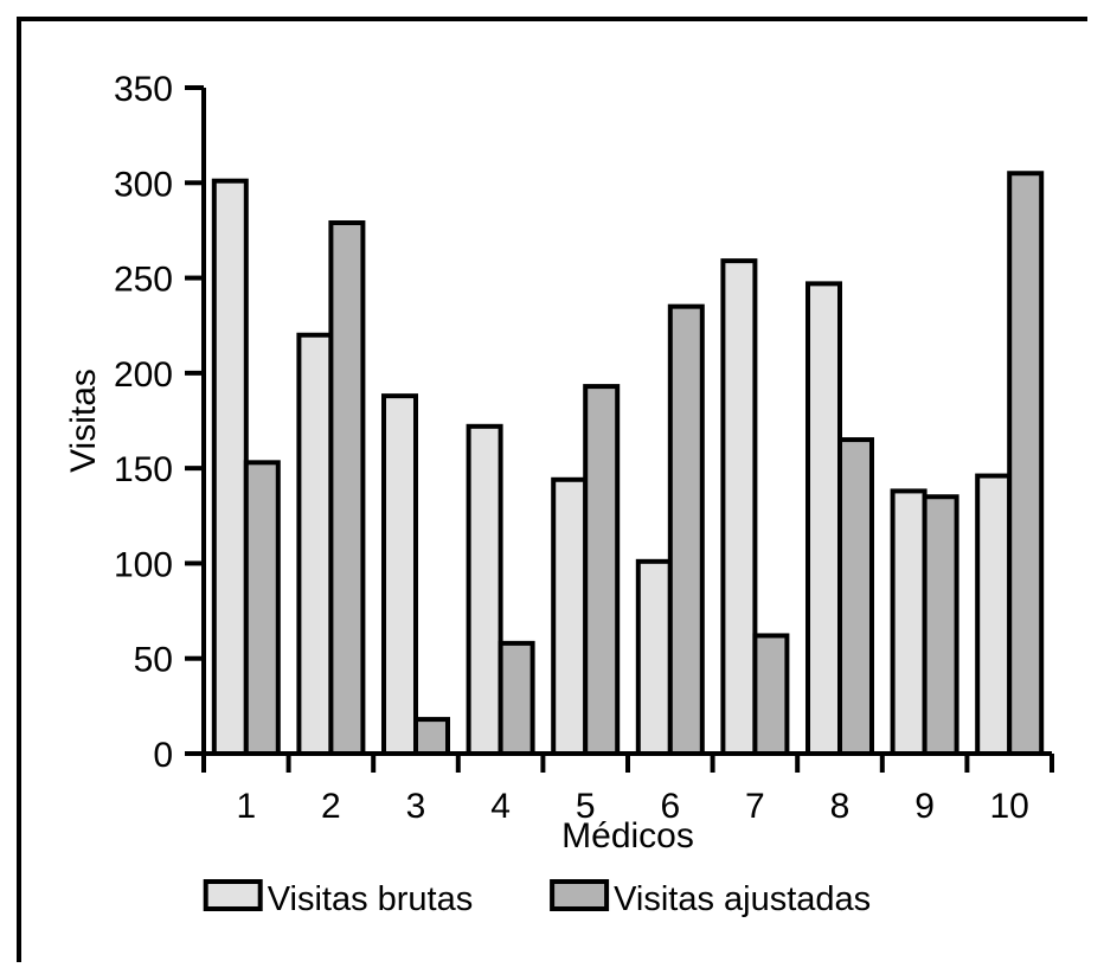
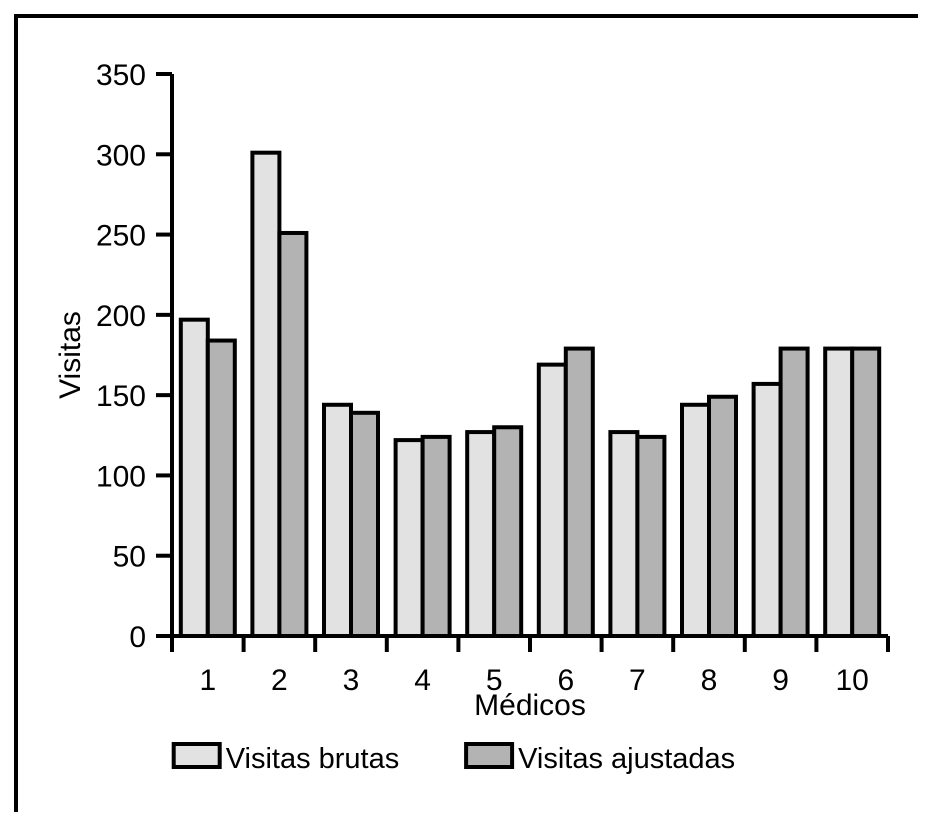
Visitas brutas/1: 301 -> 197
Visitas ajustadas/1: 153 -> 184
Visitas brutas/2: 220 -> 301
Visitas ajustadas/2: 279 -> 251
Visitas brutas/3: 188 -> 144
Visitas ajustadas/3: 18 -> 139
Visitas brutas/4: 172 -> 122
Visitas ajustadas/4: 58 -> 124
Visitas brutas/5: 144 -> 127
Visitas ajustadas/5: 193 -> 130
Visitas brutas/6: 101 -> 169
Visitas ajustadas/6: 235 -> 179
Visitas brutas/7: 259 -> 127
Visitas ajustadas/7: 62 -> 124
Visitas brutas/8: 247 -> 144
Visitas ajustadas/8: 165 -> 149
Visitas brutas/9: 138 -> 157
Visitas ajustadas/9: 135 -> 179
Visitas brutas/10: 146 -> 179
Visitas ajustadas/10: 305 -> 179
